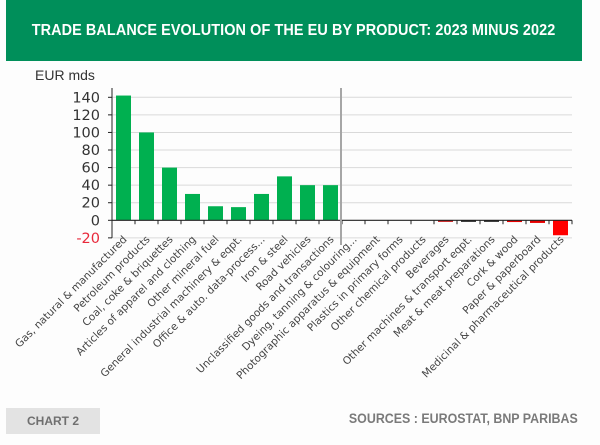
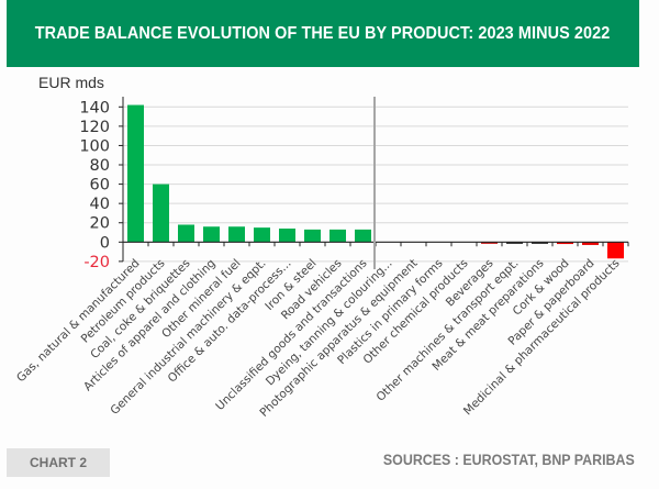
Petroleum products: 100 -> 60
Coal, coke & briquettes: 60 -> 20
Articles of apparel and clothing: 30 -> 20
Office & auto. data-process...: 30 -> 10
Iron & steel: 50 -> 10
Road vehicles: 40 -> 10
Unclassified goods and transactions: 40 -> 10
